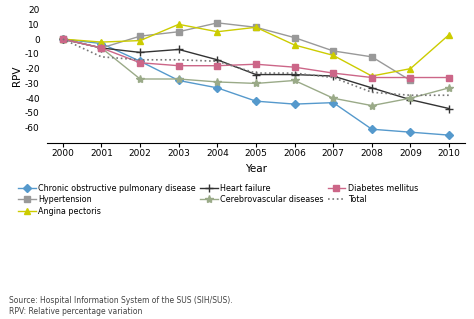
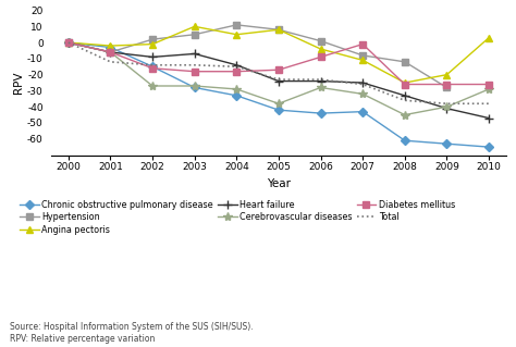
Cerebrovascular diseases/2005: -30 -> -38
Diabetes mellitus/2006: -19 -> -9
Cerebrovascular diseases/2007: -40 -> -32
Diabetes mellitus/2007: -23 -> -1
Cerebrovascular diseases/2010: -33 -> -29
